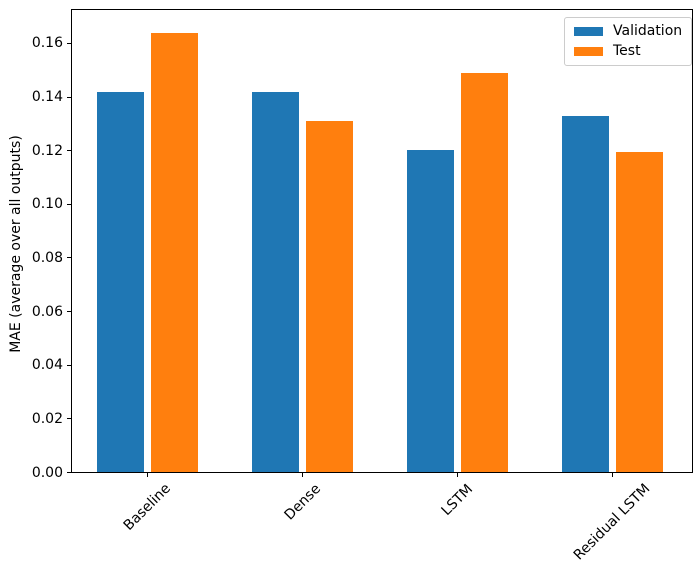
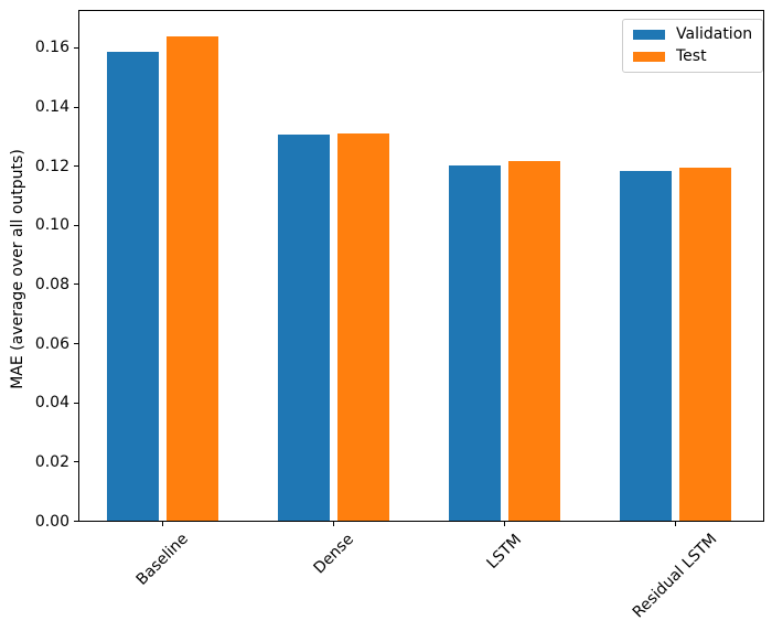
Validation/Baseline: 0.142 -> 0.159
Validation/Dense: 0.142 -> 0.131
Test/LSTM: 0.149 -> 0.122
Validation/Residual LSTM: 0.133 -> 0.119
